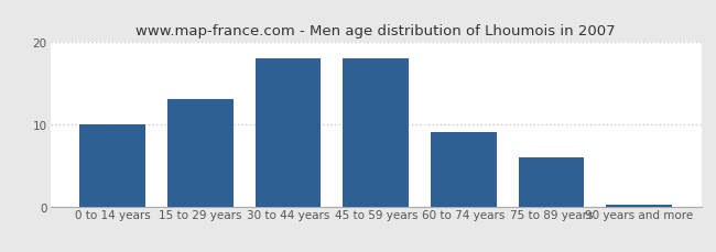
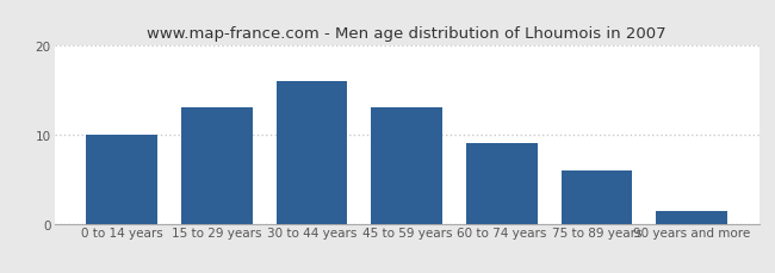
30 to 44 years: 18.0 -> 16.0
45 to 59 years: 18.0 -> 13.0
90 years and more: 0.2 -> 1.4
